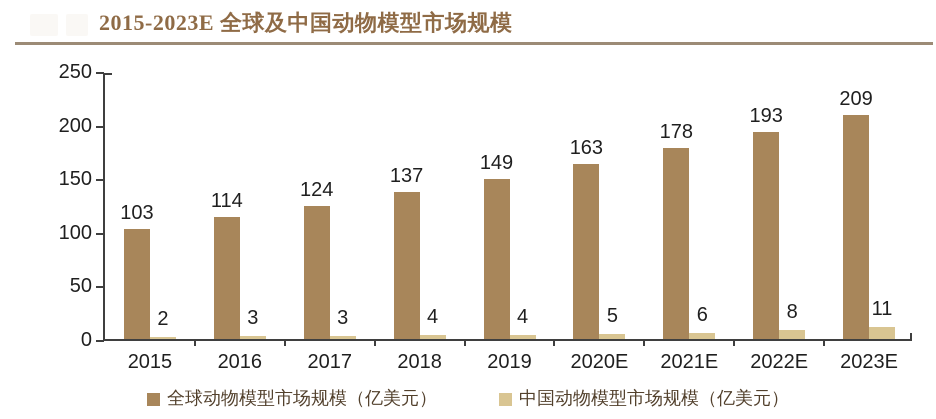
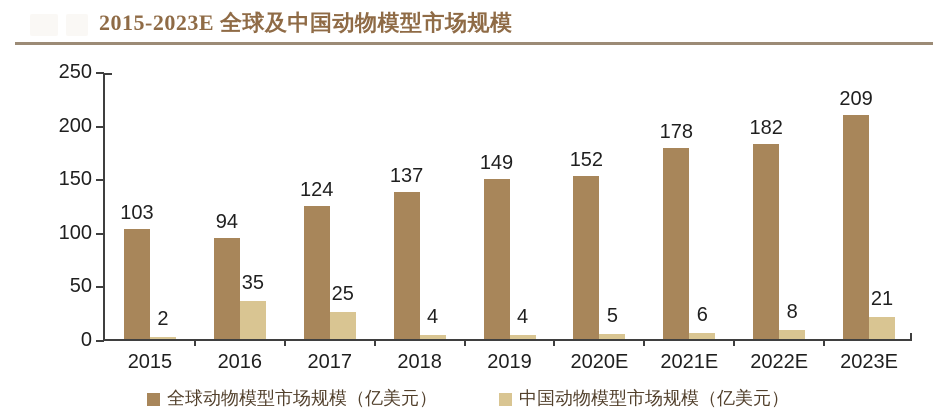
全球动物模型市场规模（亿美元）/2016: 114 -> 94
中国动物模型市场规模（亿美元）/2016: 3 -> 35
中国动物模型市场规模（亿美元）/2017: 3 -> 25
全球动物模型市场规模（亿美元）/2020E: 163 -> 152
全球动物模型市场规模（亿美元）/2022E: 193 -> 182
中国动物模型市场规模（亿美元）/2023E: 11 -> 21
